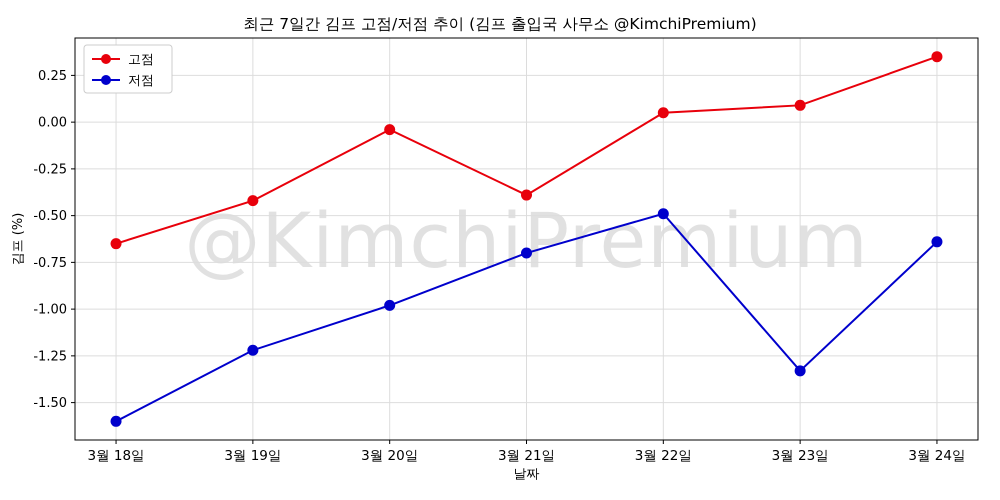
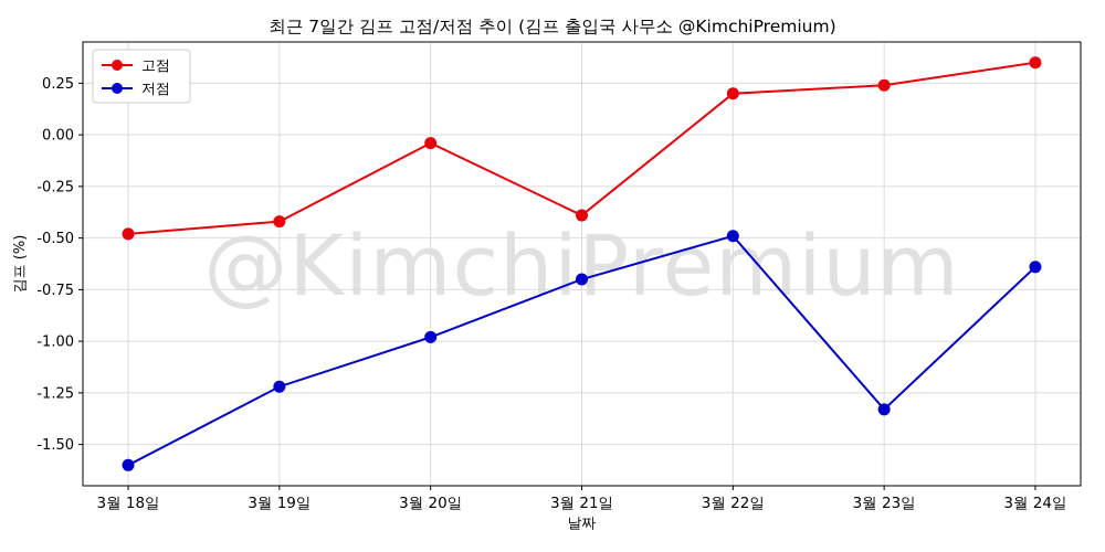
고점/3월 18일: -0.65 -> -0.48
고점/3월 22일: 0.05 -> 0.20
고점/3월 23일: 0.09 -> 0.24
